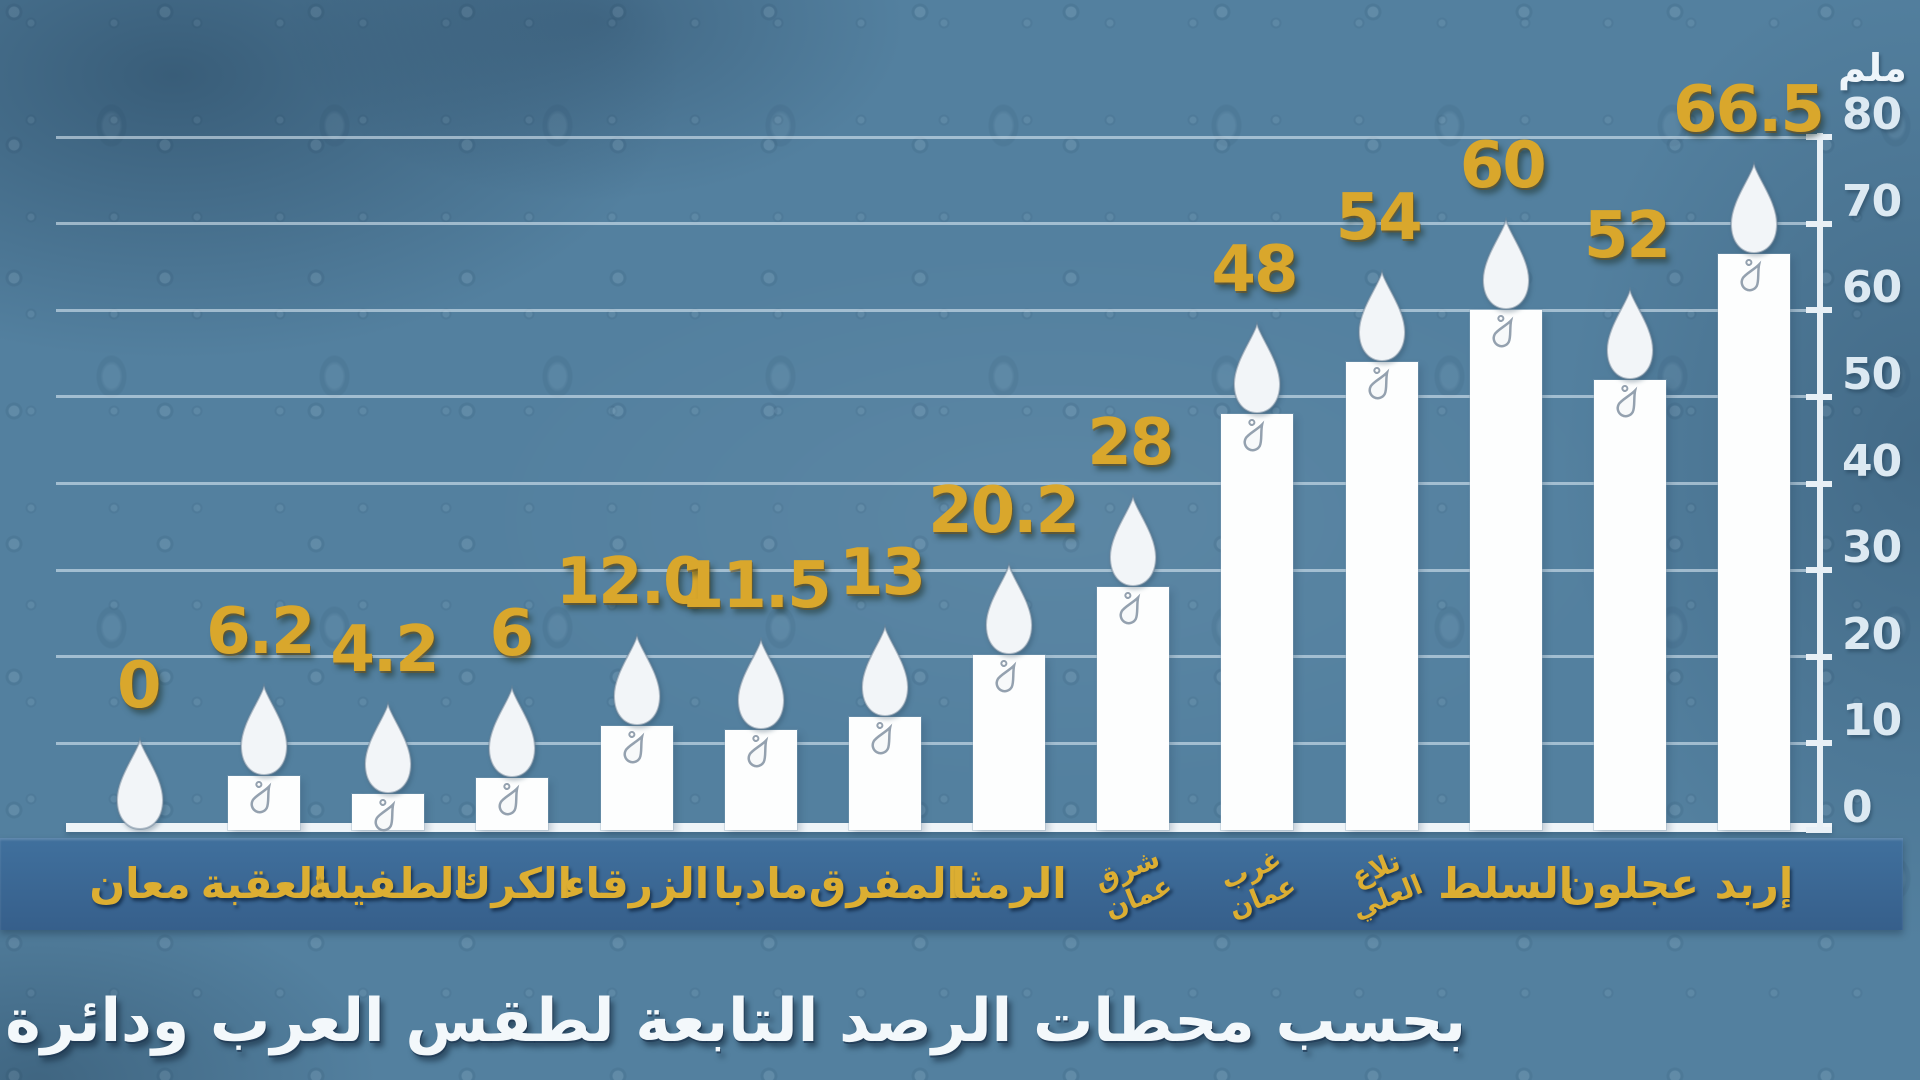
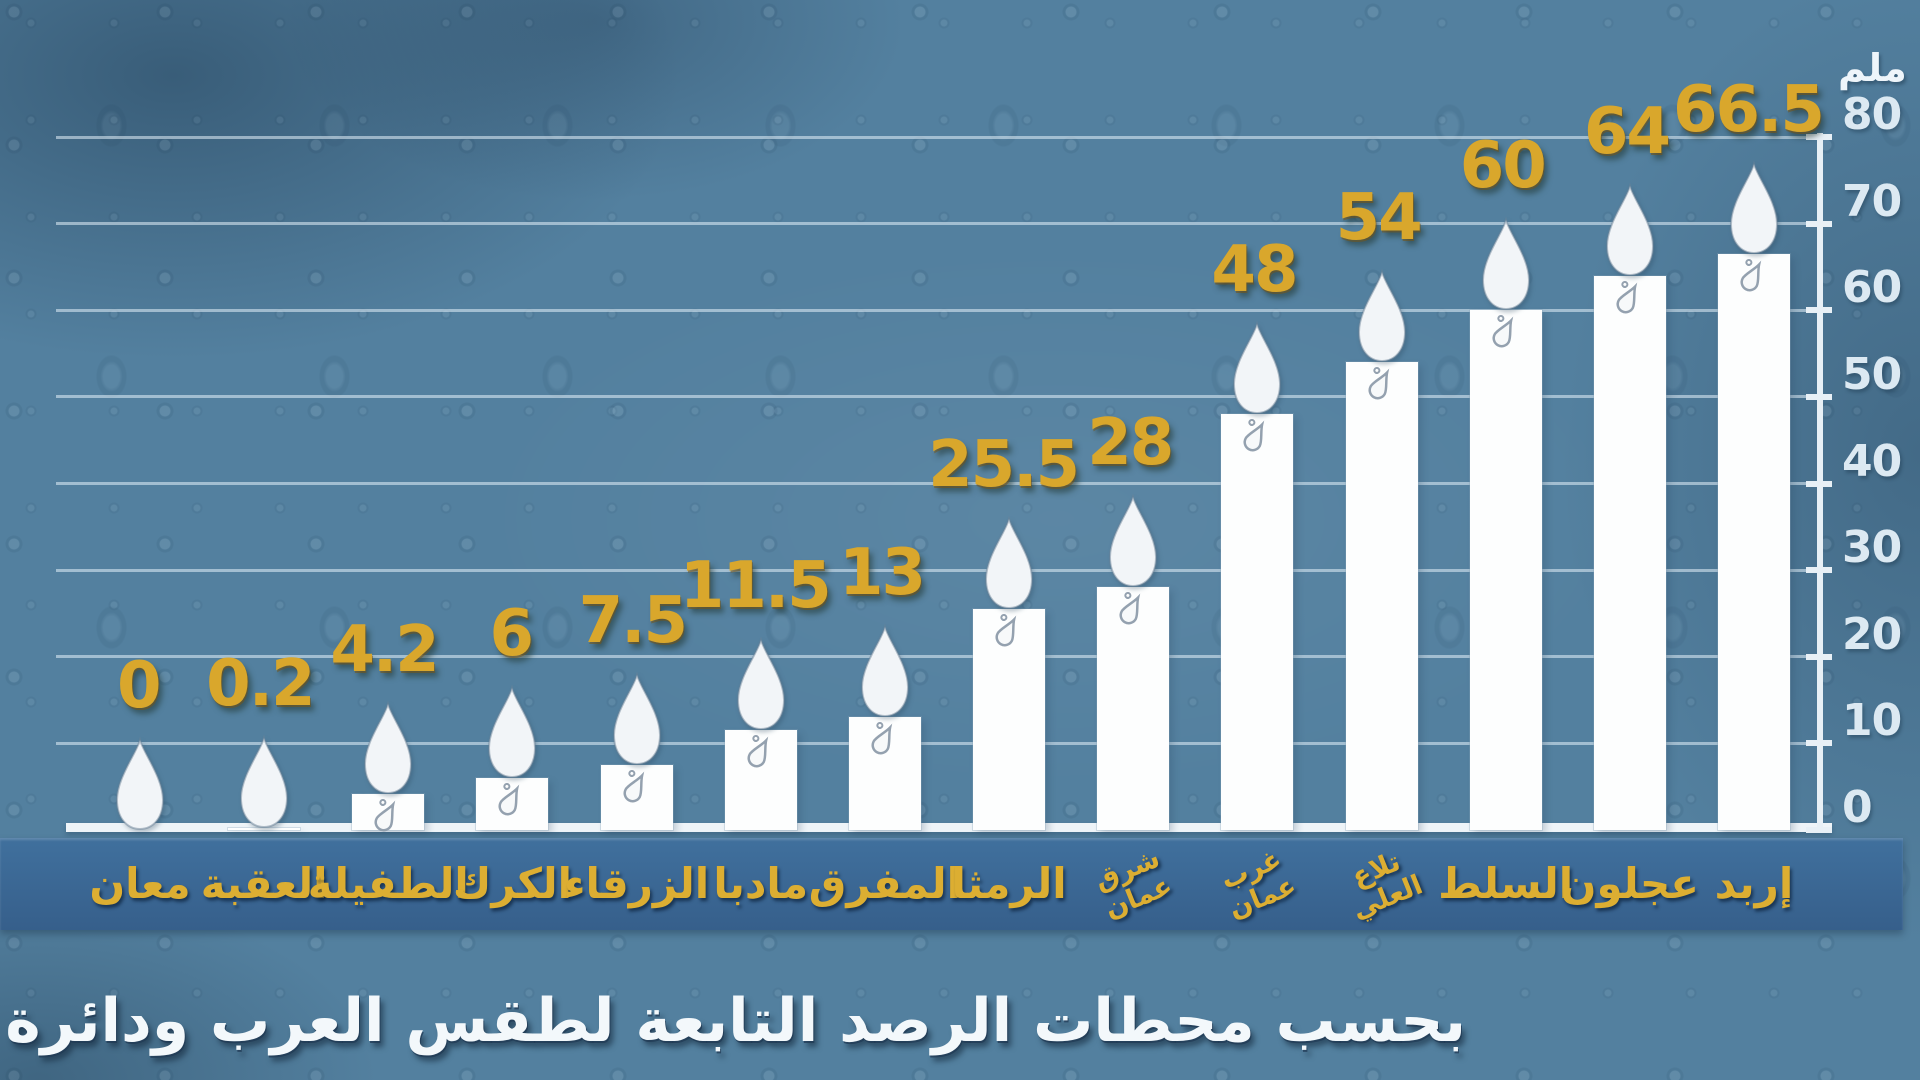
العقبة: 6.2 -> 0.2
الزرقاء: 12.0 -> 7.5
الرمثا: 20.2 -> 25.5
عجلون: 52 -> 64
